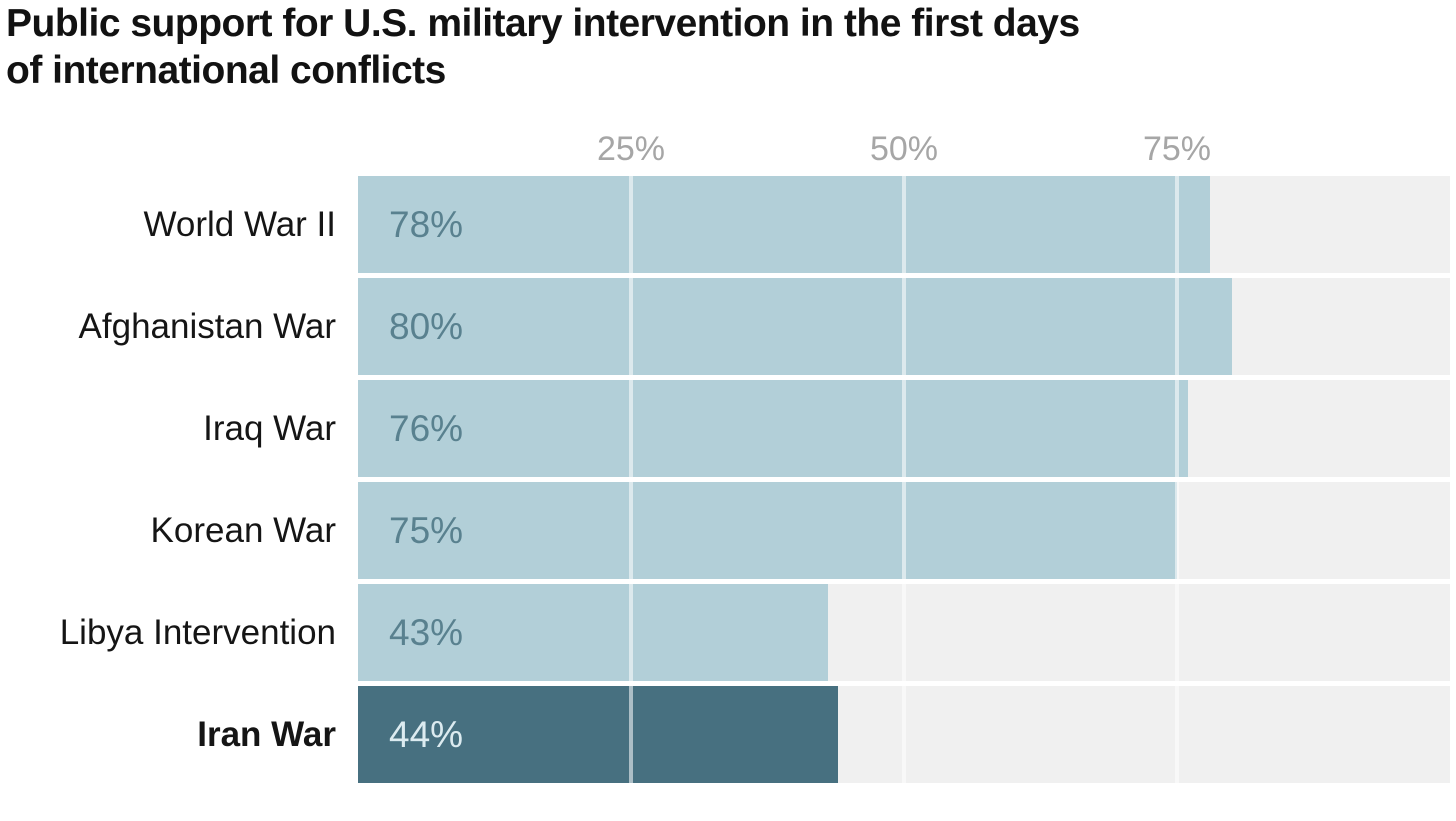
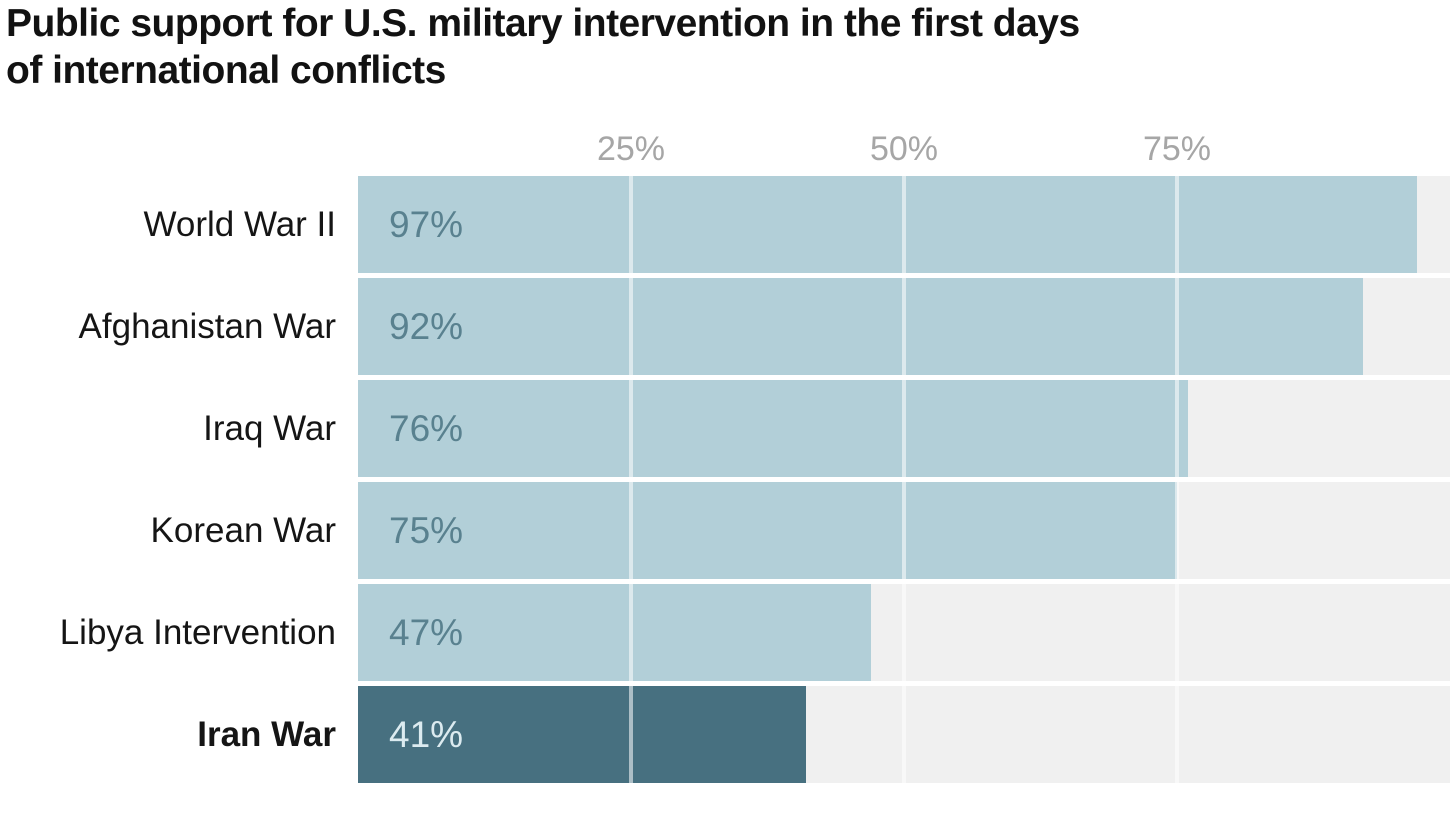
World War II: 78% -> 97%
Afghanistan War: 80% -> 92%
Libya Intervention: 43% -> 47%
Iran War: 44% -> 41%
